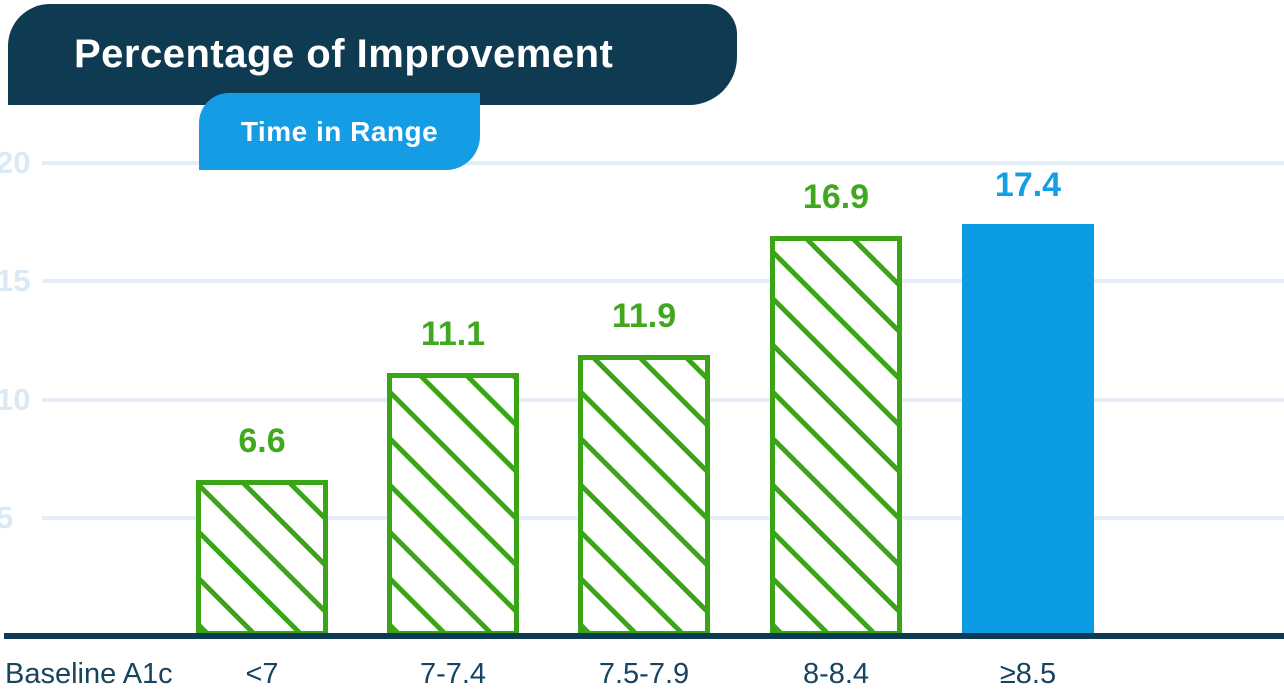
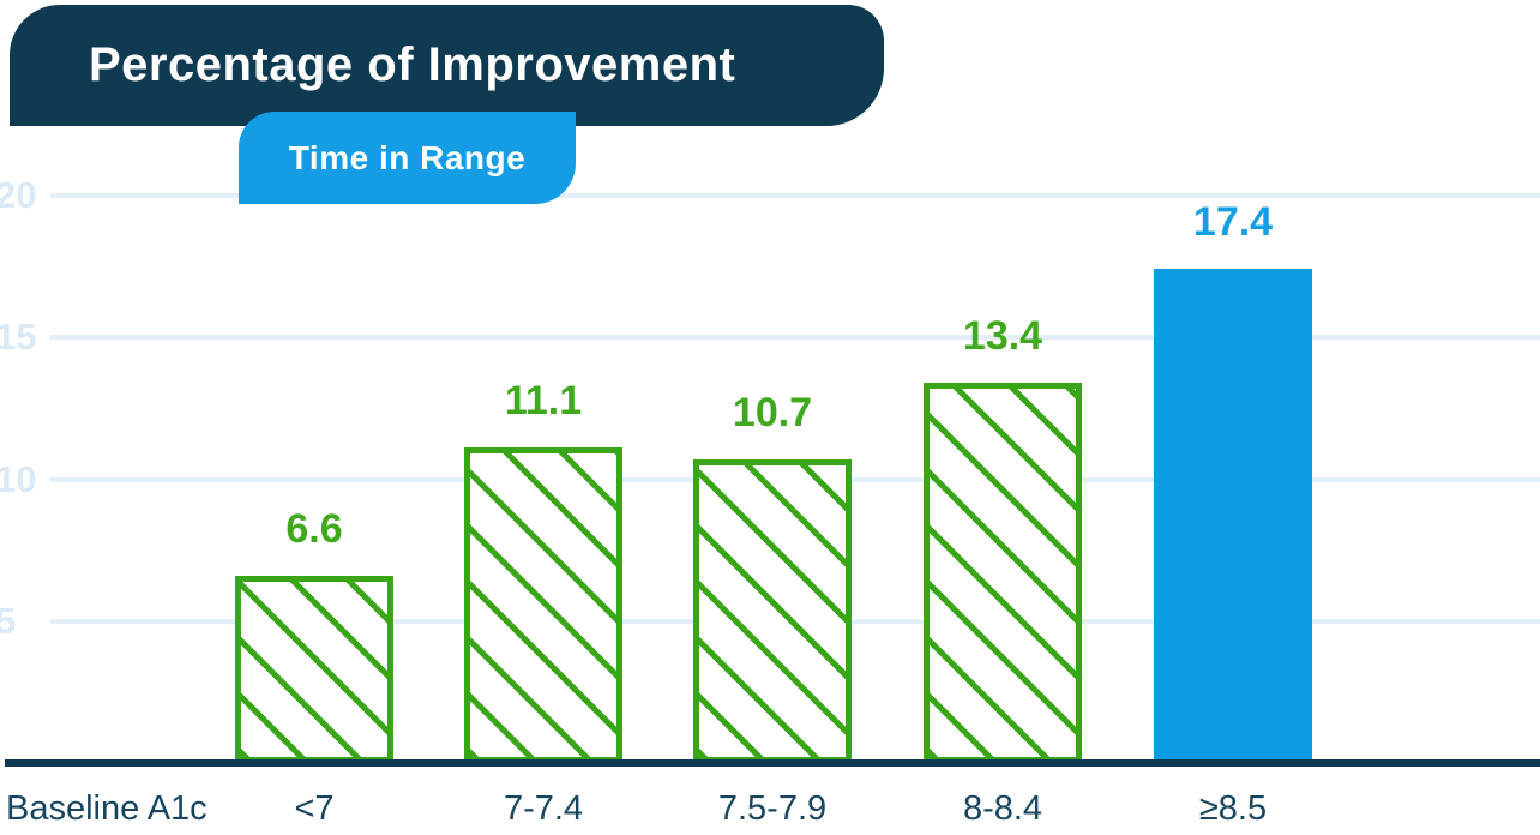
7.5-7.9: 11.9 -> 10.7
8-8.4: 16.9 -> 13.4
